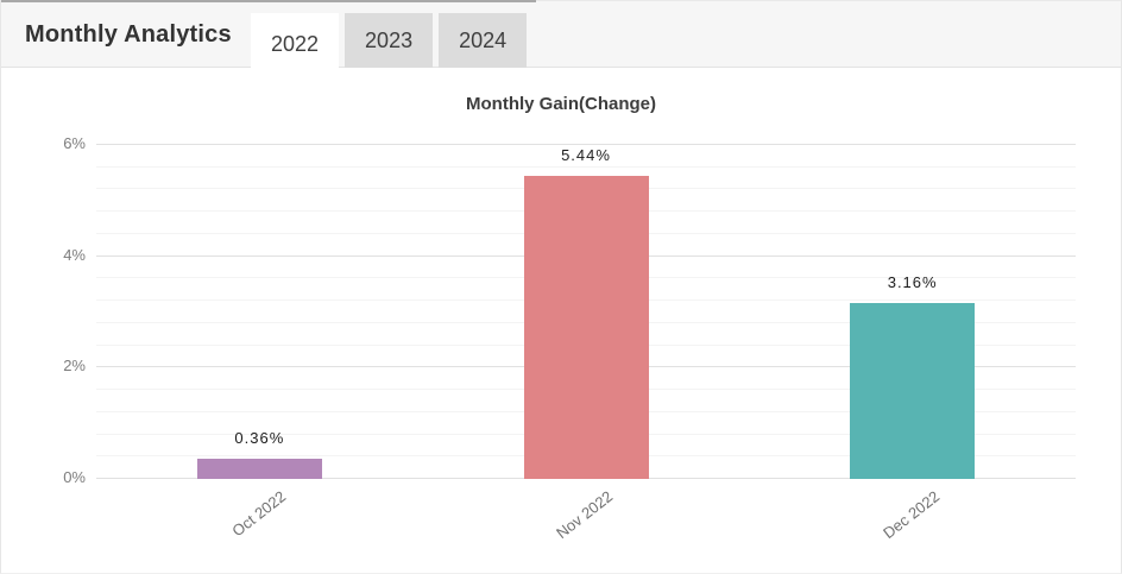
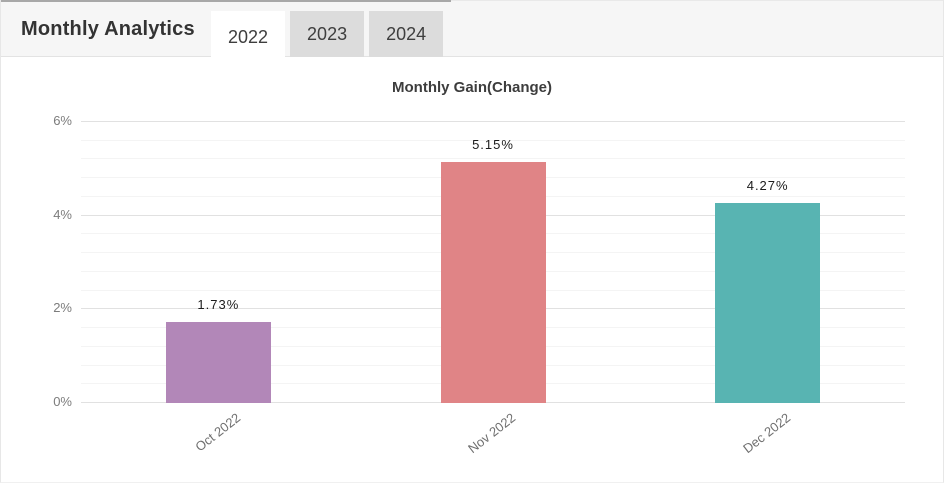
Oct 2022: 0.36% -> 1.73%
Nov 2022: 5.44% -> 5.15%
Dec 2022: 3.16% -> 4.27%
